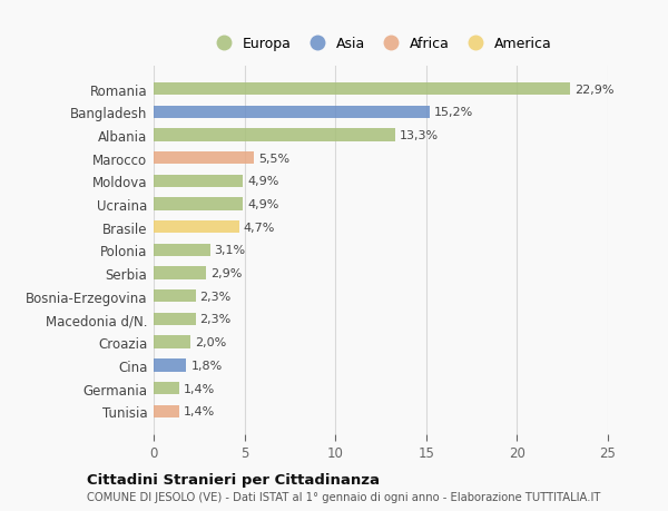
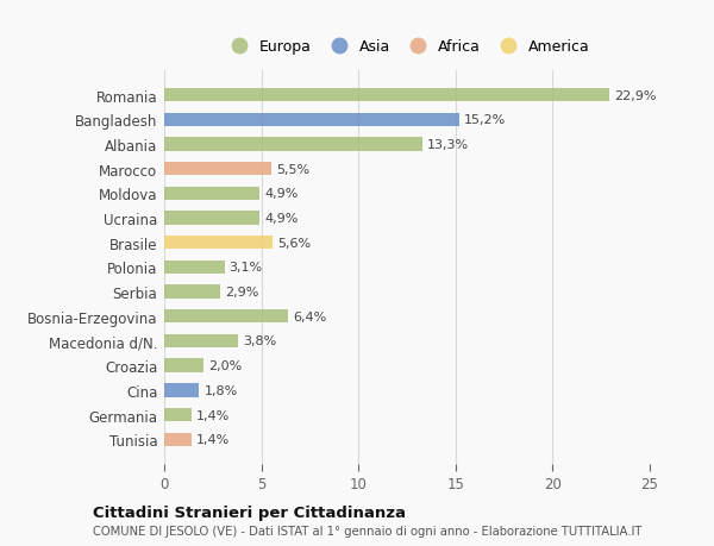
Brasile: 4,7% -> 5,6%
Bosnia-Erzegovina: 2,3% -> 6,4%
Macedonia d/N.: 2,3% -> 3,8%
